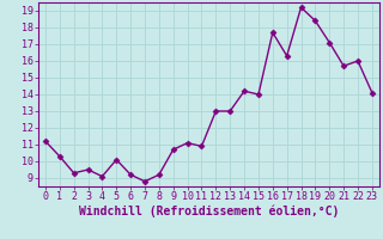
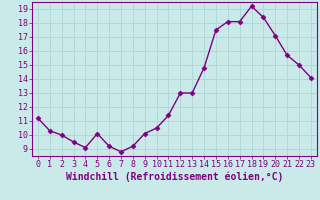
2: 9.3 -> 10.0
9: 10.7 -> 10.1
10: 11.1 -> 10.5
11: 10.9 -> 11.4
14: 14.2 -> 14.8
15: 14.0 -> 17.5
16: 17.7 -> 18.1
17: 16.3 -> 18.1
22: 16.0 -> 15.0
